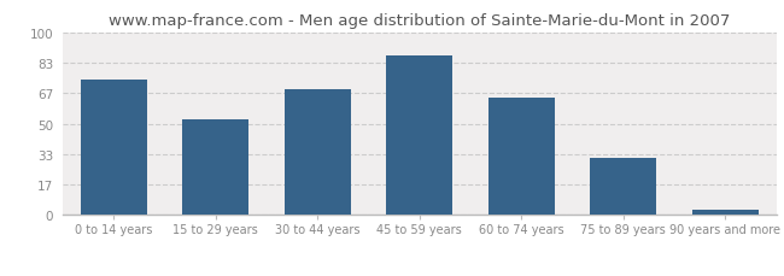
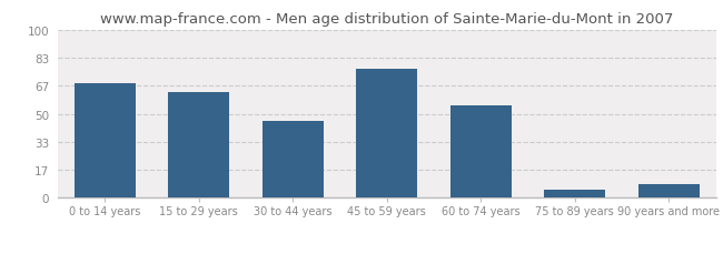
0 to 14 years: 74 -> 68
15 to 29 years: 52 -> 63
30 to 44 years: 69 -> 46
45 to 59 years: 87 -> 77
60 to 74 years: 64 -> 55
75 to 89 years: 31 -> 5
90 years and more: 3 -> 8
